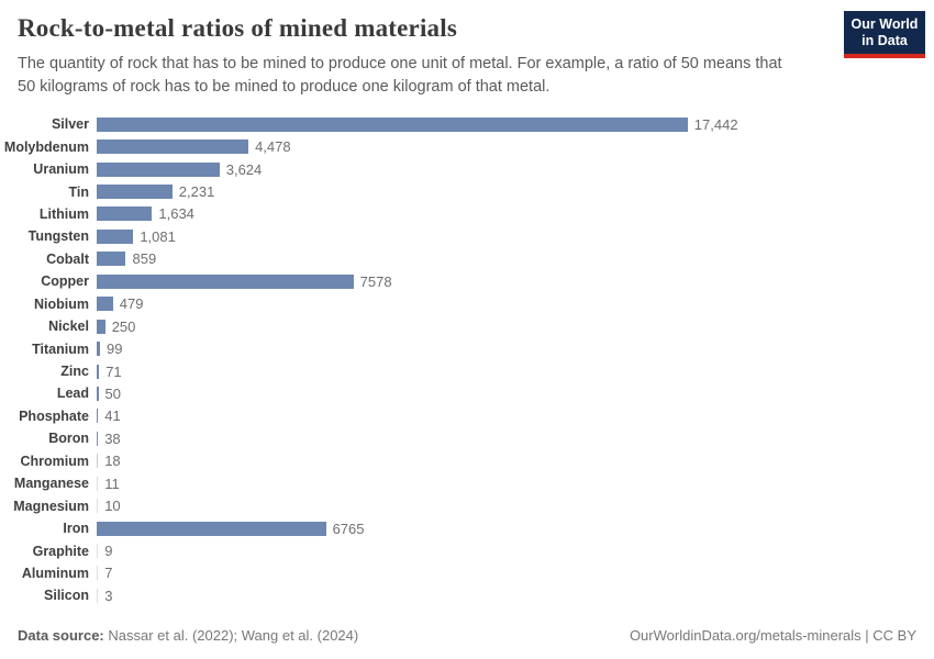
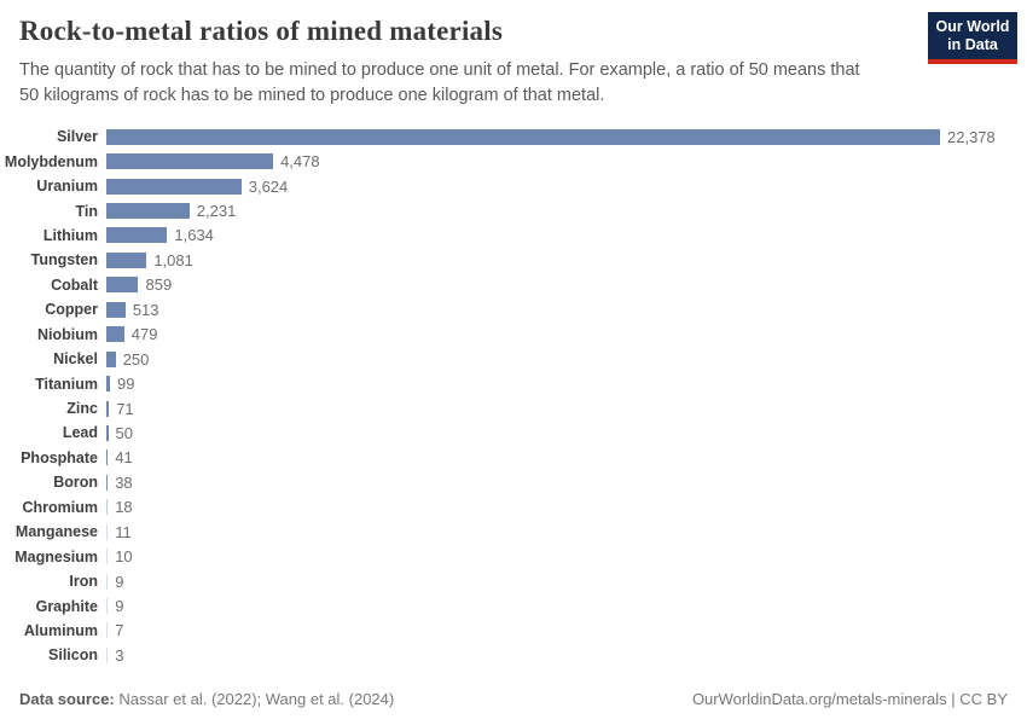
Silver: 17,442 -> 22,378
Copper: 7578 -> 513
Iron: 6765 -> 9
